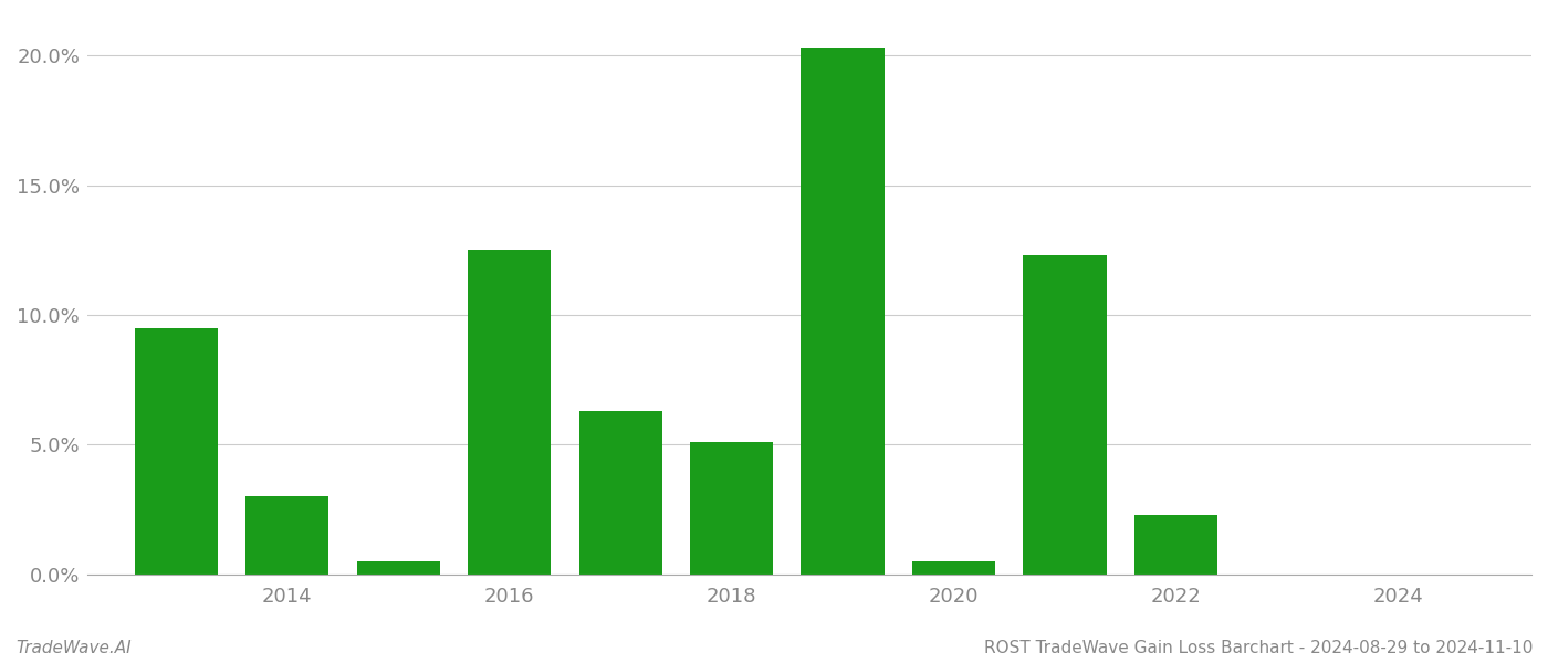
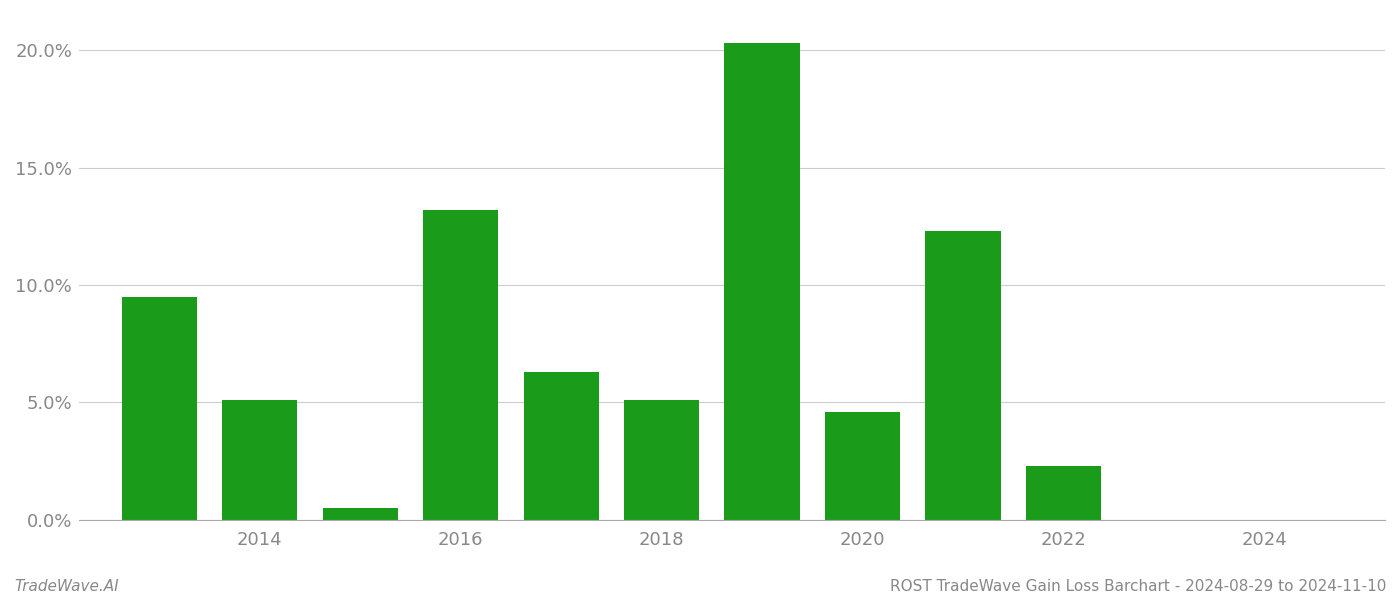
2014: 3.0% -> 5.1%
2016: 12.5% -> 13.2%
2020: 0.5% -> 4.6%
